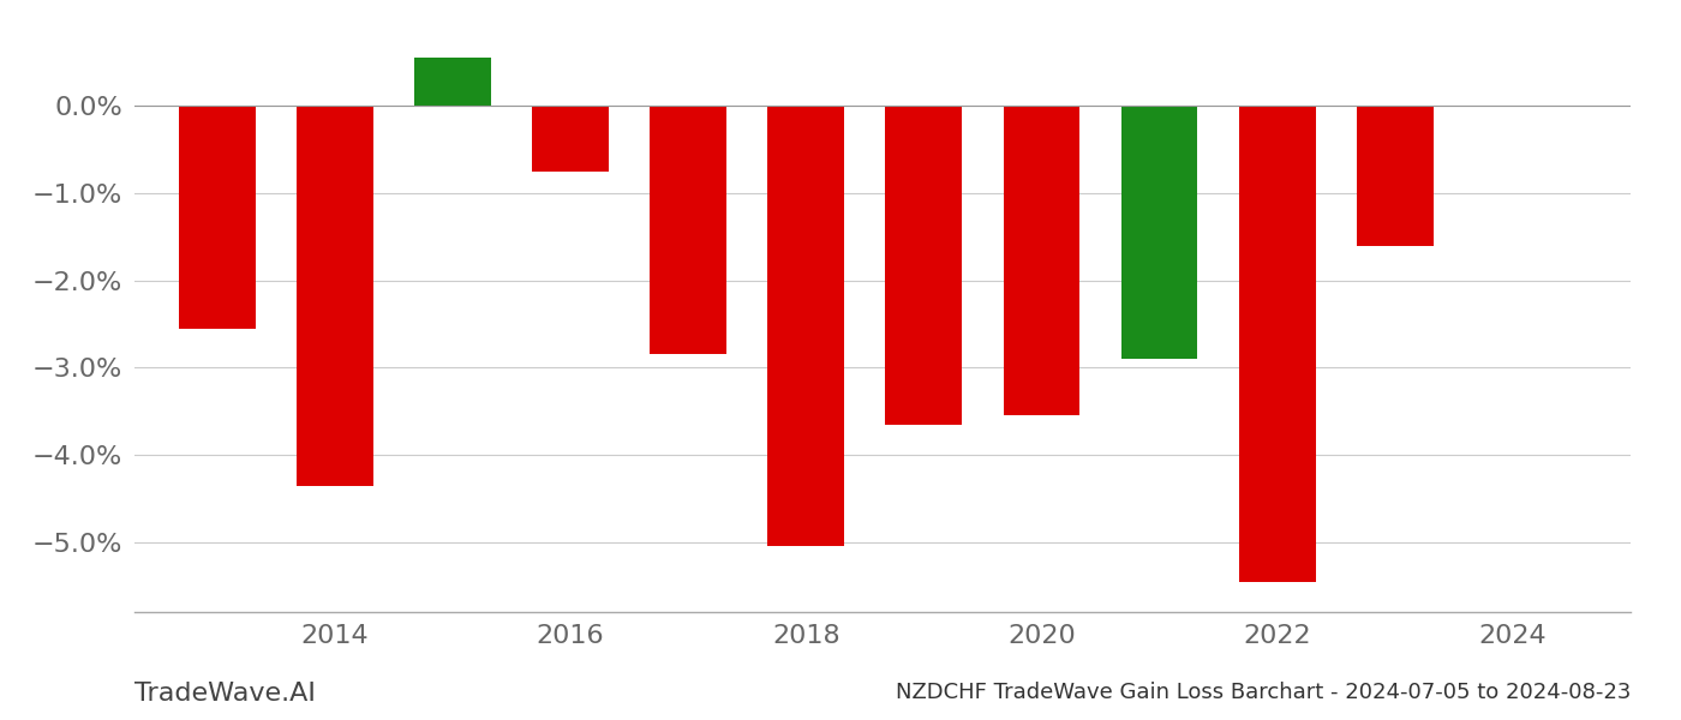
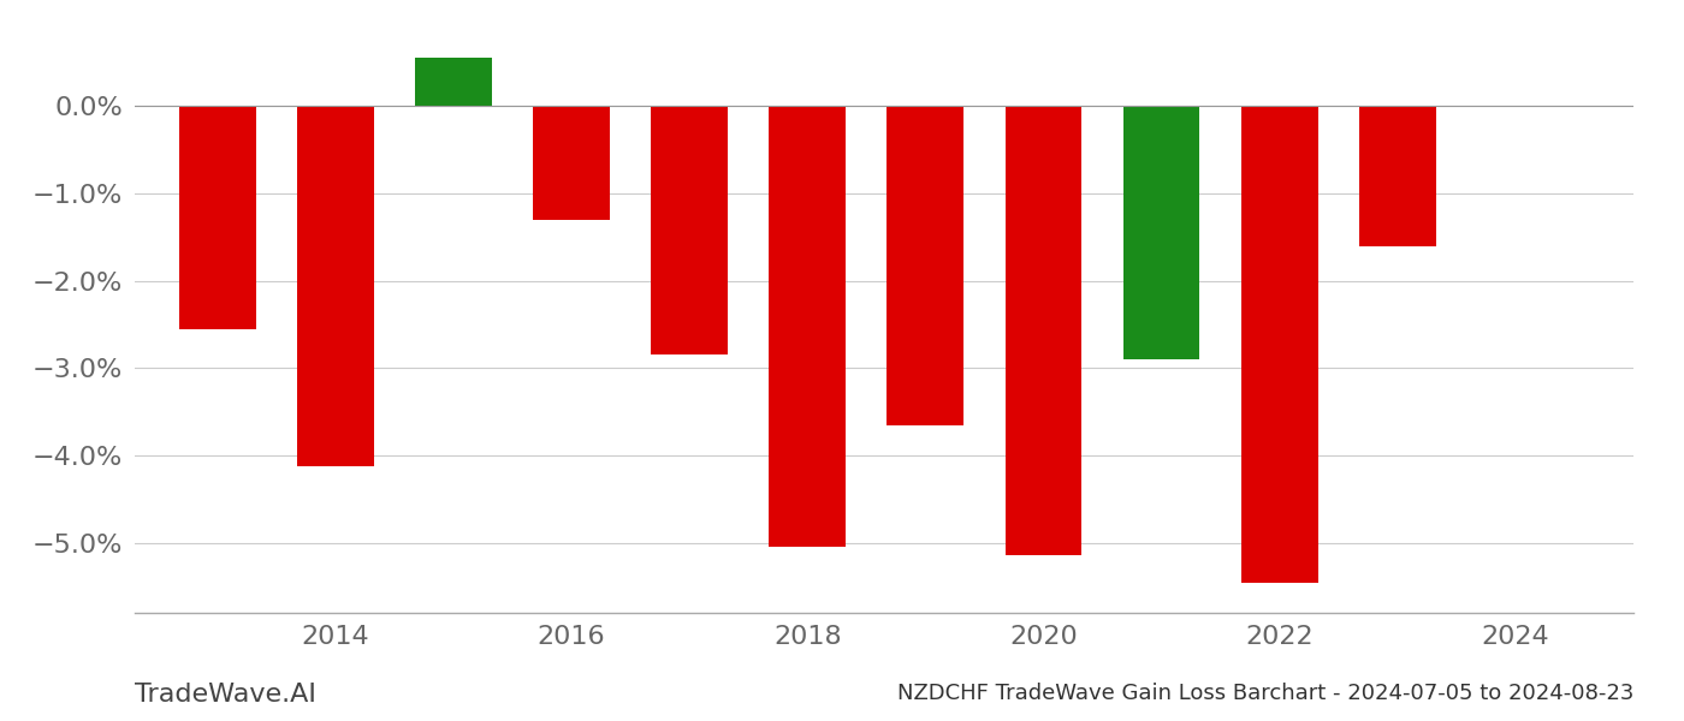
2014: -4.35% -> -4.12%
2016: -0.75% -> -1.30%
2020: -3.55% -> -5.14%
